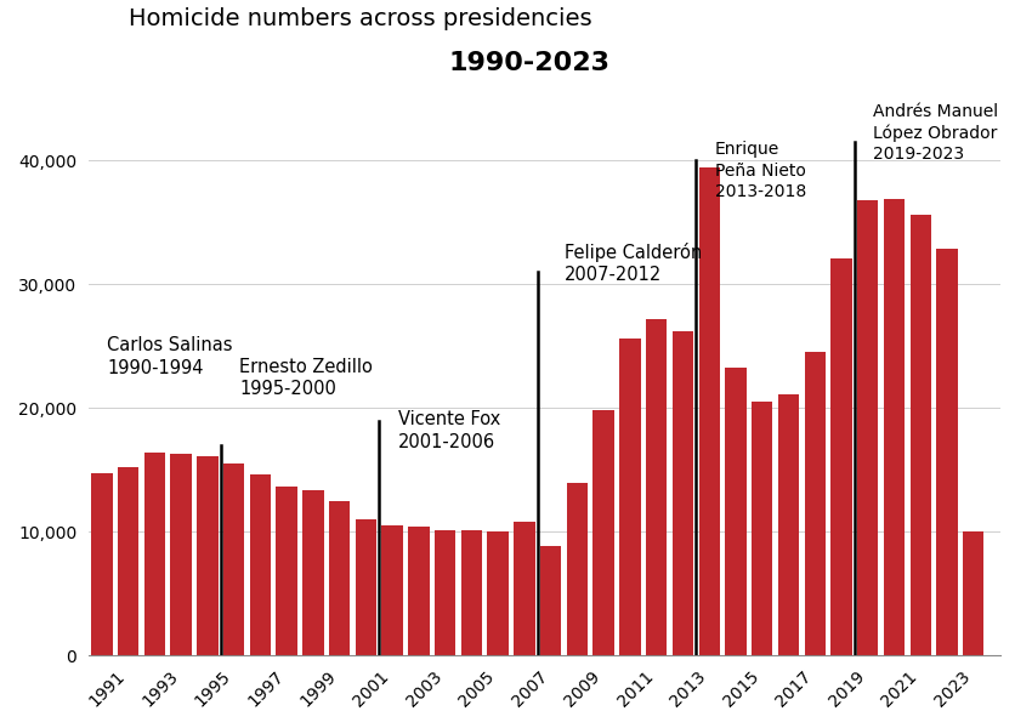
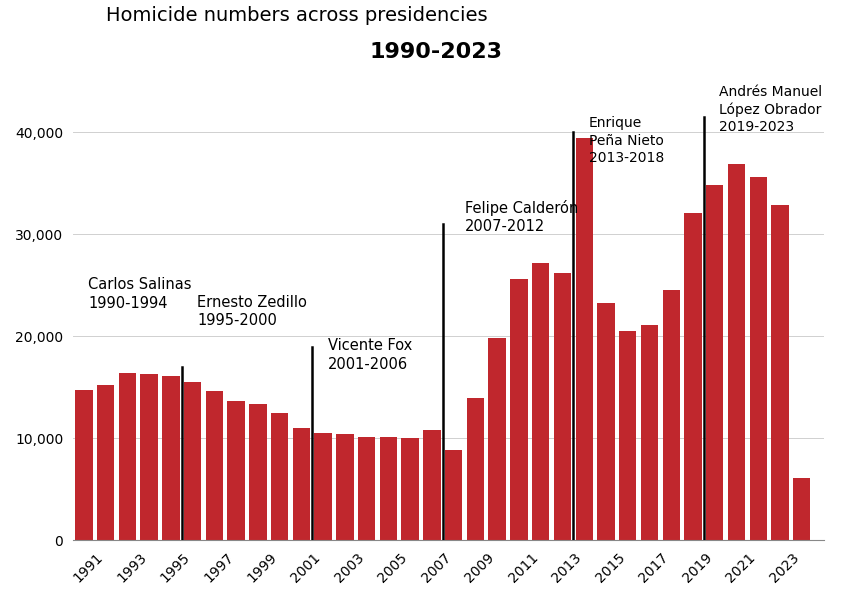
2019: 36,800 -> 34,800
2023: 10,000 -> 6,100
